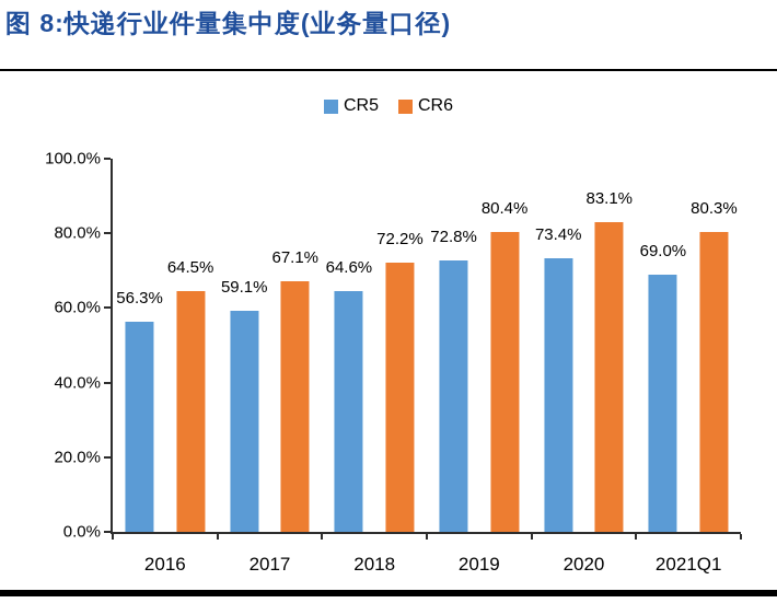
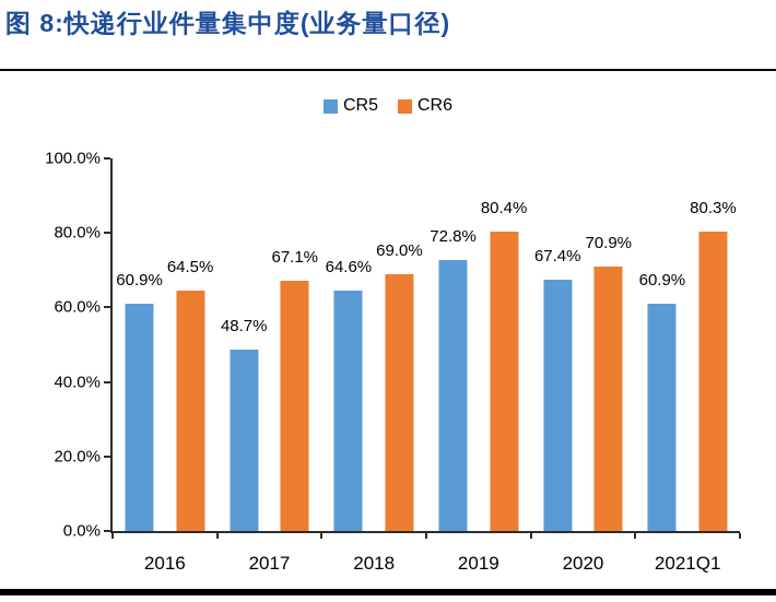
CR5/2016: 56.3% -> 60.9%
CR5/2017: 59.1% -> 48.7%
CR6/2018: 72.2% -> 69.0%
CR5/2020: 73.4% -> 67.4%
CR6/2020: 83.1% -> 70.9%
CR5/2021Q1: 69.0% -> 60.9%
